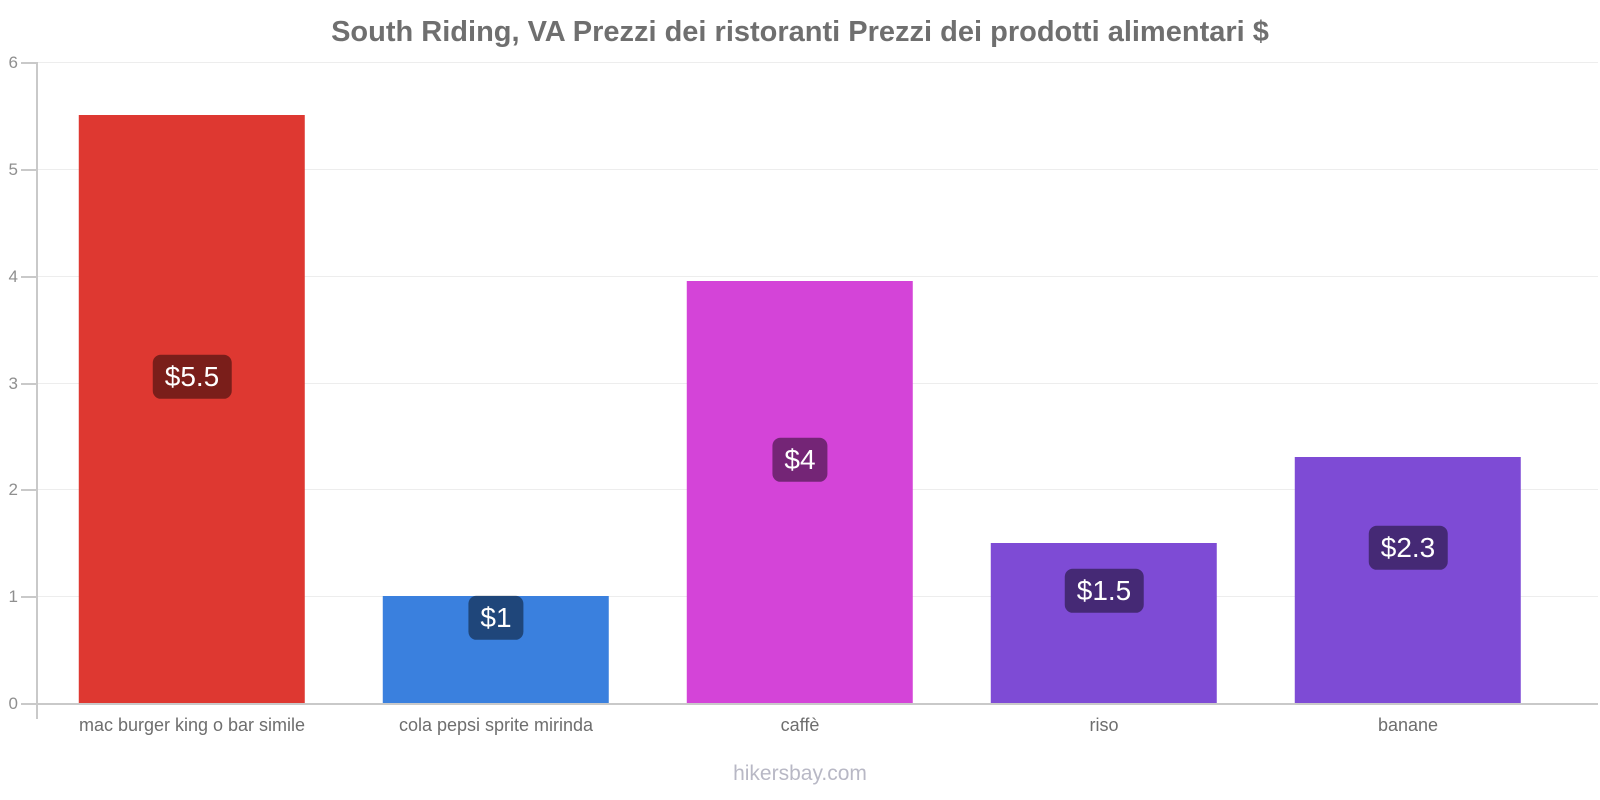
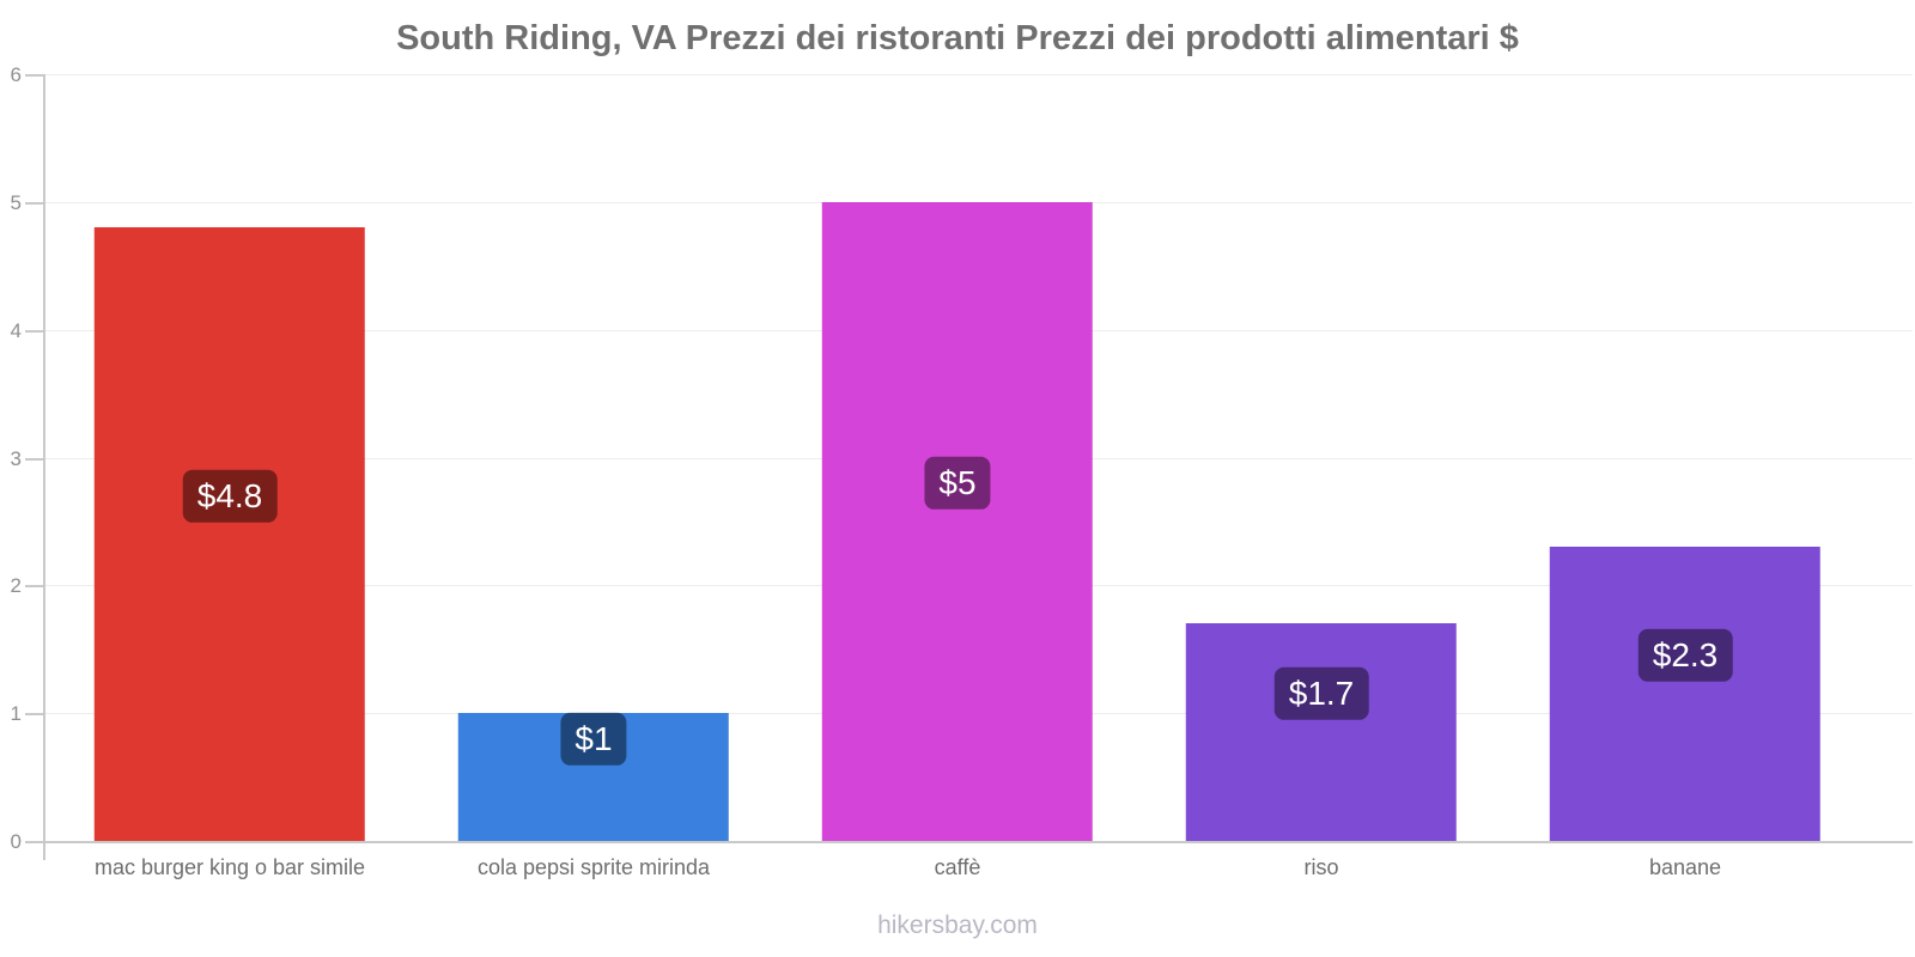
mac burger king o bar simile: $5.5 -> $4.8
caffè: $4 -> $5
riso: $1.5 -> $1.7
